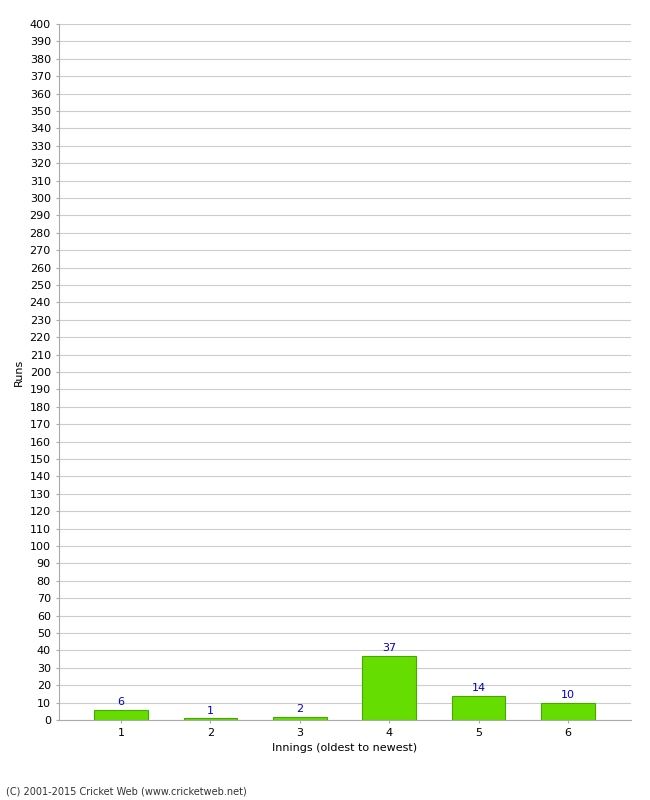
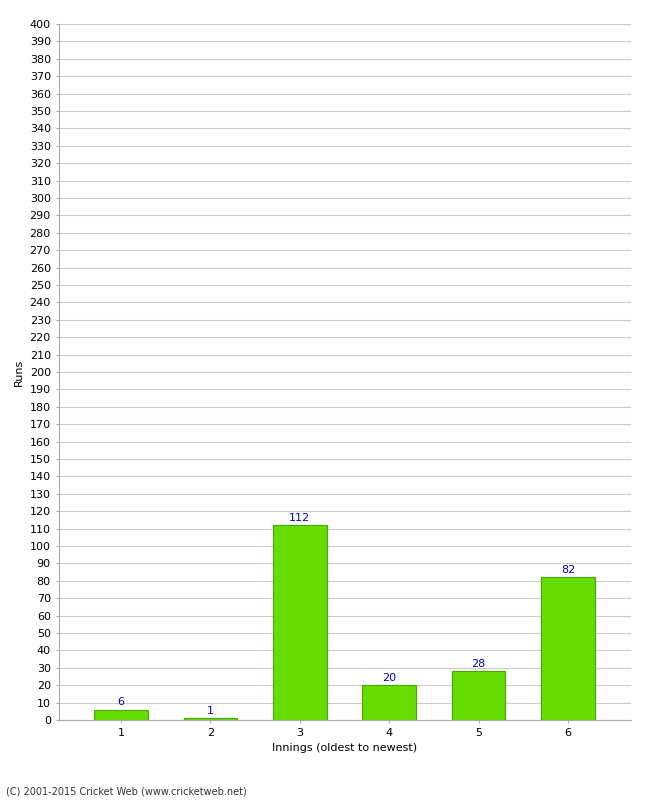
3: 2 -> 112
4: 37 -> 20
5: 14 -> 28
6: 10 -> 82
